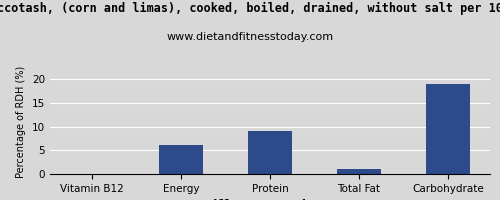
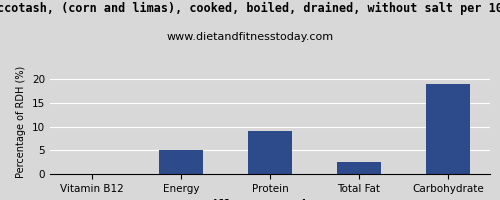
Energy: 6.1 -> 5.0
Total Fat: 1.0 -> 2.5
